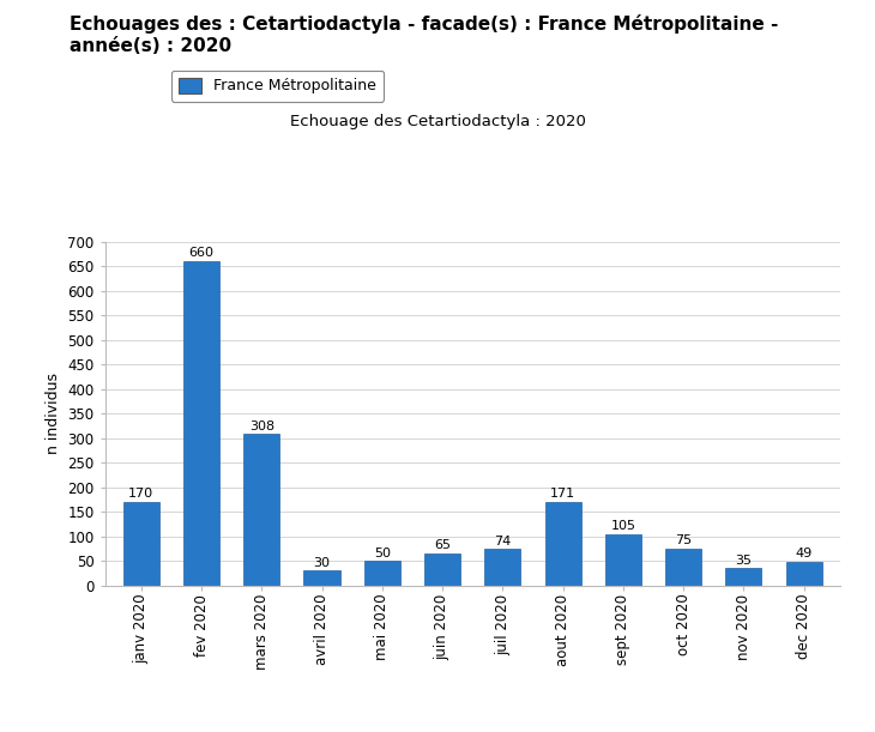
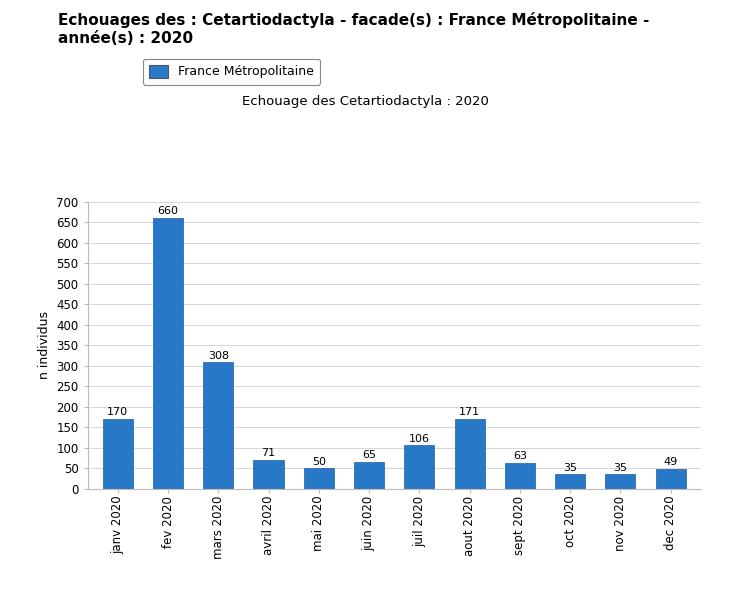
avril 2020: 30 -> 71
juil 2020: 74 -> 106
sept 2020: 105 -> 63
oct 2020: 75 -> 35
